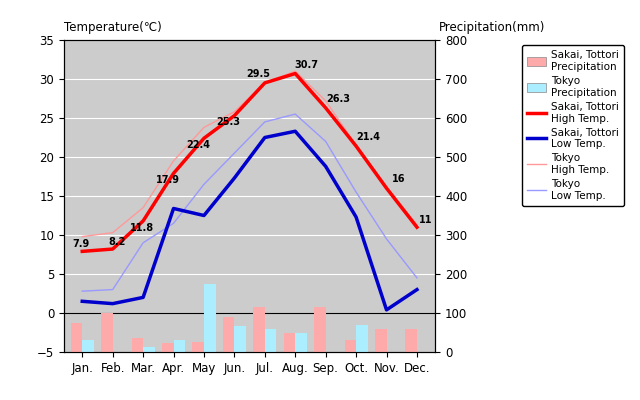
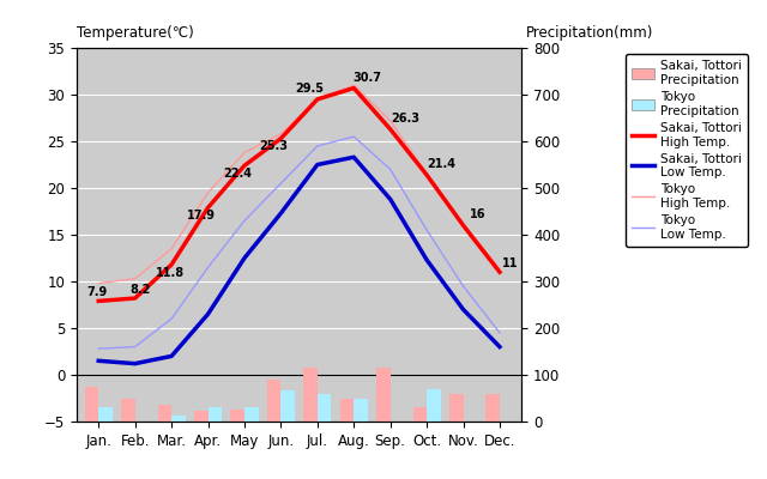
Sakai, Tottori Precipitation/Feb.: 100 -> 50
Tokyo Low Temp./Mar.: 9.0 -> 6.0
Sakai, Tottori Low Temp./Apr.: 13.4 -> 6.5
Tokyo Precipitation/May: 175 -> 30
Sakai, Tottori Low Temp./Nov.: 0.4 -> 7.0
